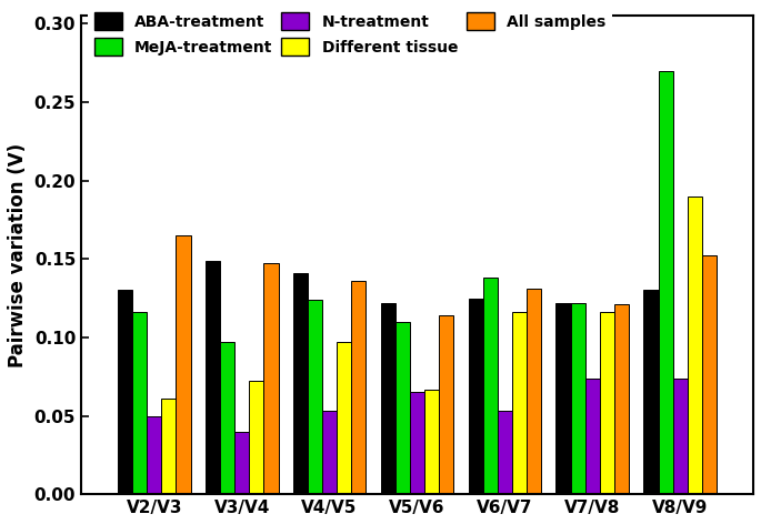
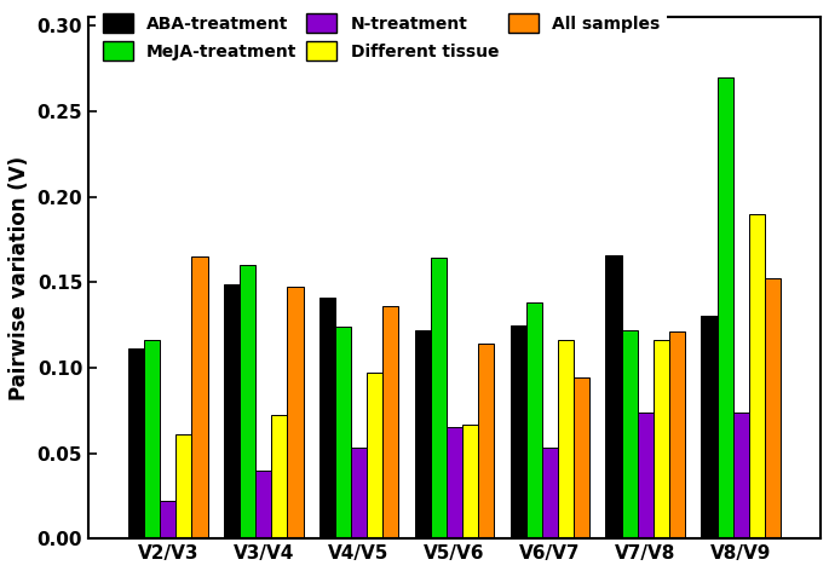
ABA-treatment/V2/V3: 0.130 -> 0.111
N-treatment/V2/V3: 0.050 -> 0.022
MeJA-treatment/V3/V4: 0.097 -> 0.160
MeJA-treatment/V5/V6: 0.110 -> 0.164
All samples/V6/V7: 0.131 -> 0.094
ABA-treatment/V7/V8: 0.122 -> 0.166
